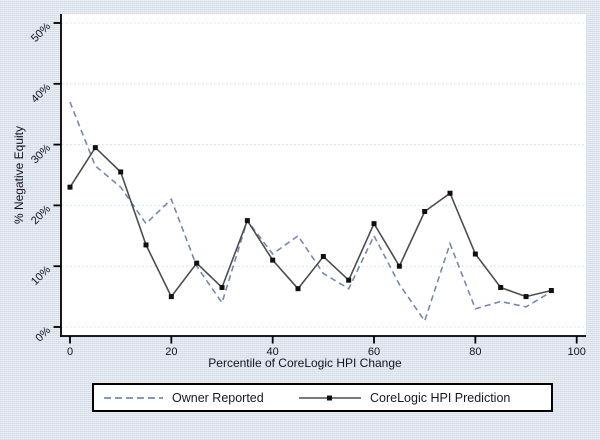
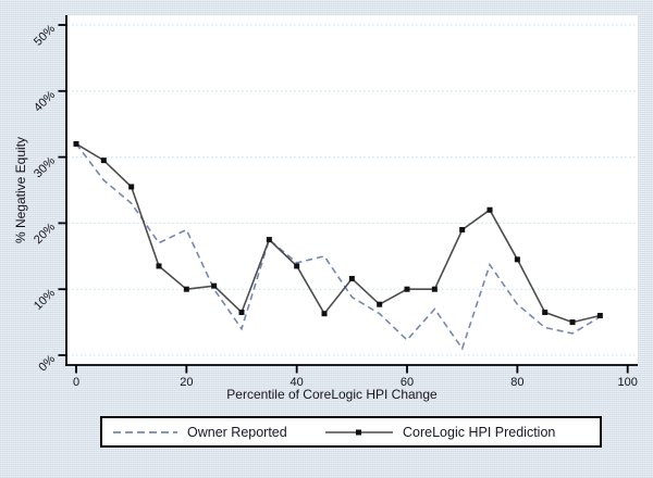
Owner Reported/0: 37% -> 32%
CoreLogic HPI Prediction/0: 23% -> 32%
Owner Reported/20: 21% -> 19%
CoreLogic HPI Prediction/20: 5% -> 10%
Owner Reported/40: 12% -> 14%
CoreLogic HPI Prediction/40: 11% -> 14%
Owner Reported/60: 15% -> 2%
CoreLogic HPI Prediction/60: 17% -> 10%
Owner Reported/80: 3% -> 8%
CoreLogic HPI Prediction/80: 12% -> 14%
